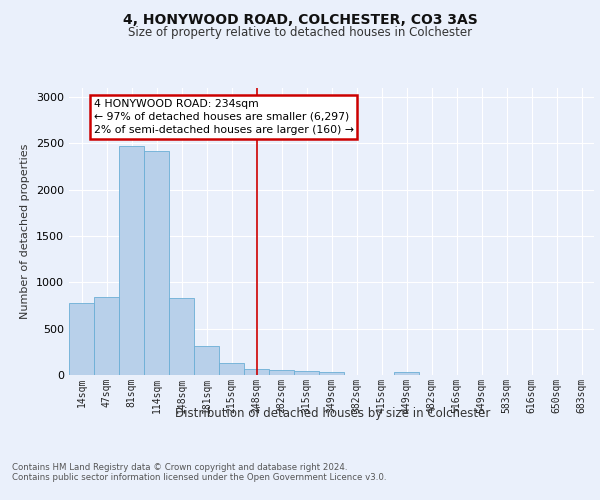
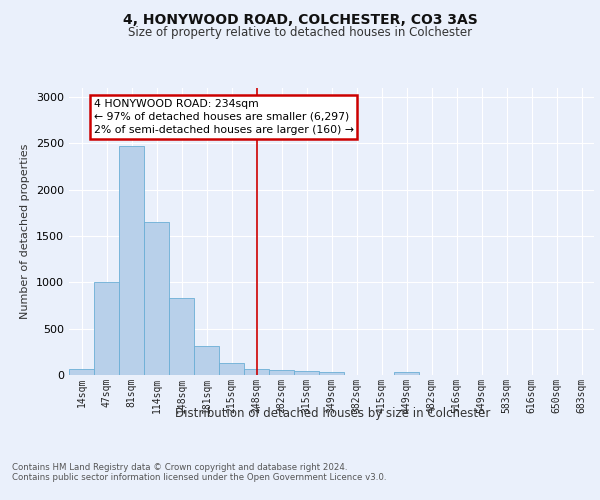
14sqm: 780 -> 60
47sqm: 840 -> 1000
114sqm: 2420 -> 1650
